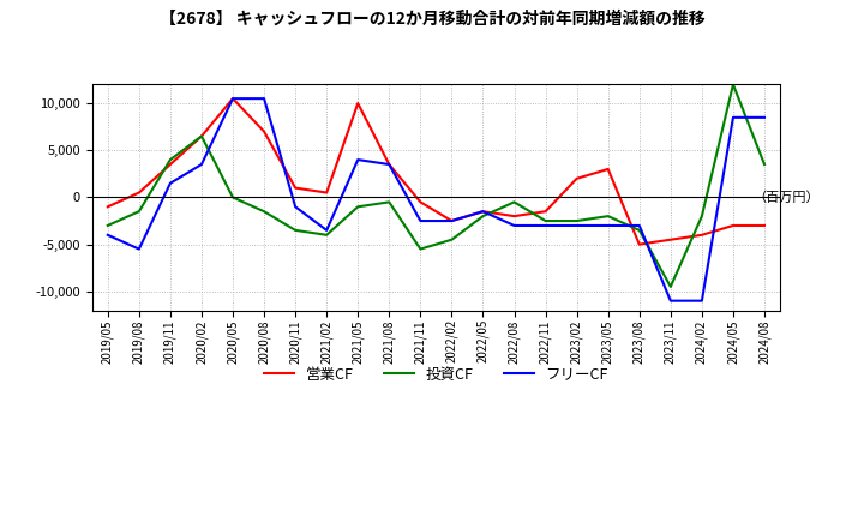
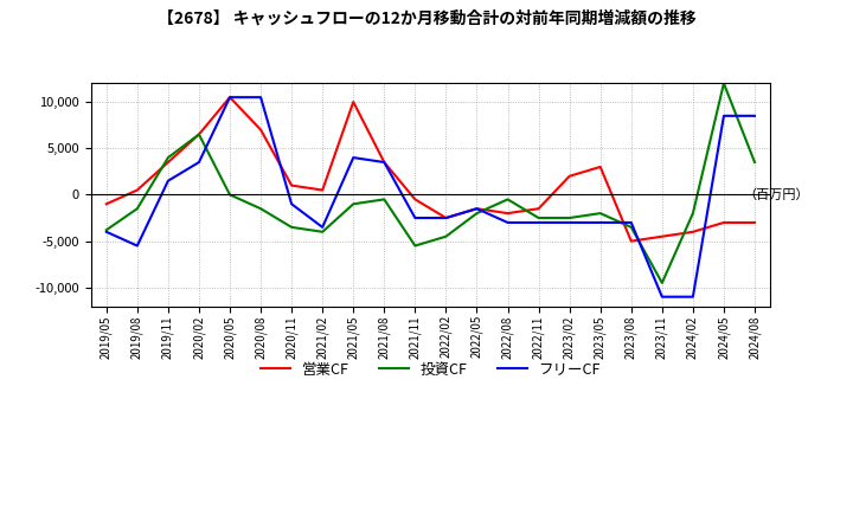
投資CF/2019/05: -3,000 -> -3,800
